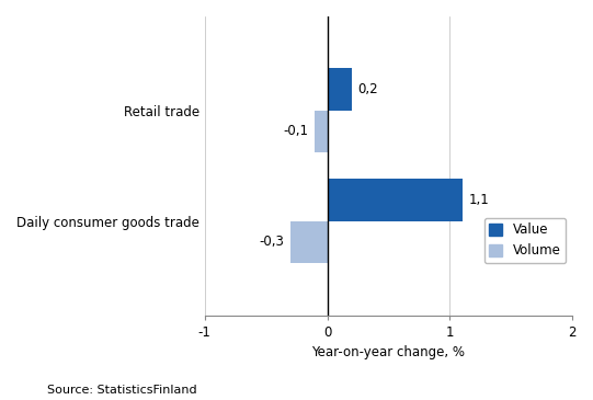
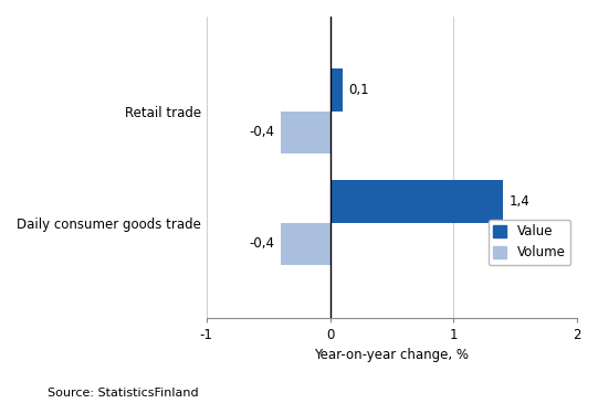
Value/Retail trade: 0,2 -> 0,1
Volume/Retail trade: -0,1 -> -0,4
Value/Daily consumer goods trade: 1,1 -> 1,4
Volume/Daily consumer goods trade: -0,3 -> -0,4
